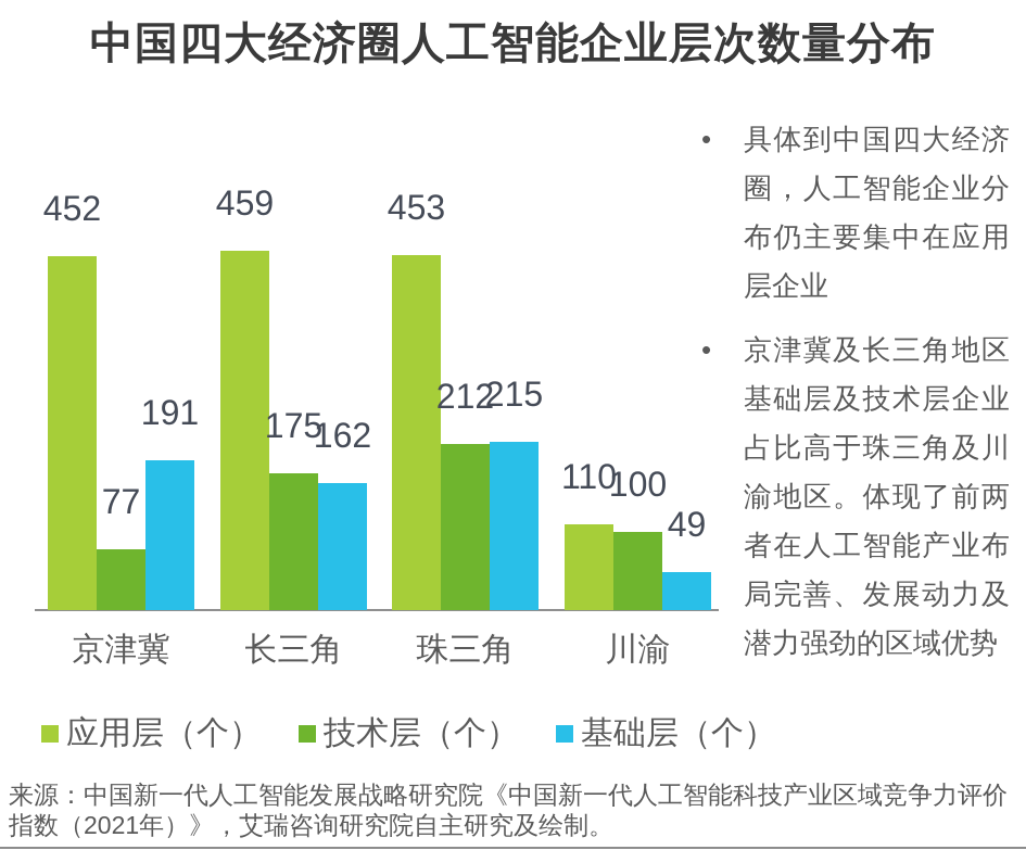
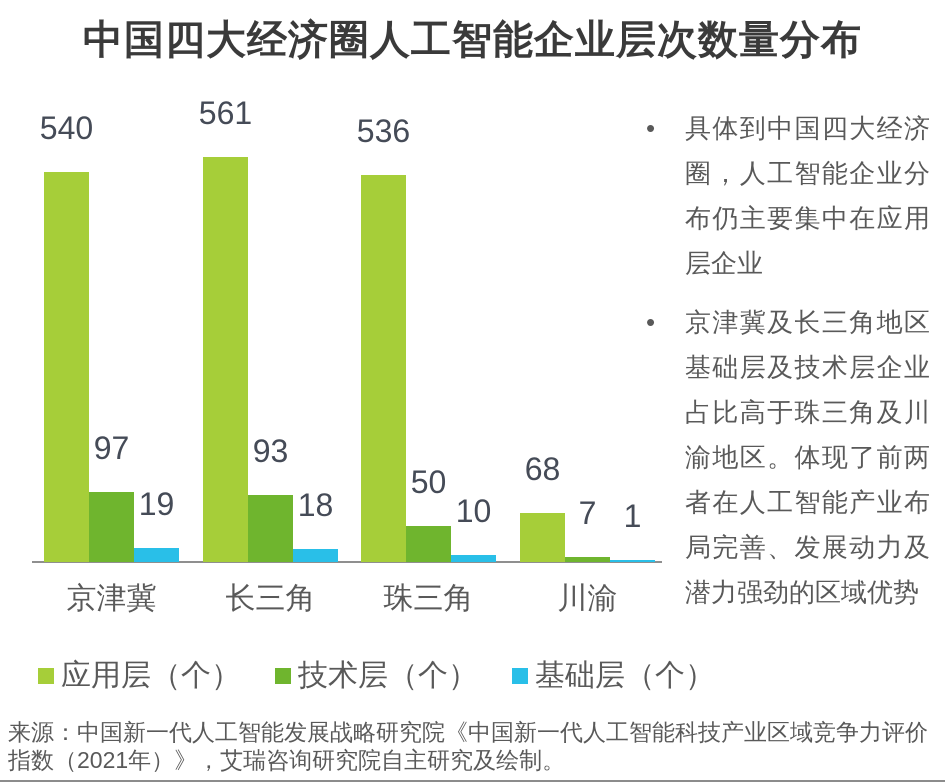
应用层（个）/京津冀: 452 -> 540
技术层（个）/京津冀: 77 -> 97
基础层（个）/京津冀: 191 -> 19
应用层（个）/长三角: 459 -> 561
技术层（个）/长三角: 175 -> 93
基础层（个）/长三角: 162 -> 18
应用层（个）/珠三角: 453 -> 536
技术层（个）/珠三角: 212 -> 50
基础层（个）/珠三角: 215 -> 10
应用层（个）/川渝: 110 -> 68
技术层（个）/川渝: 100 -> 7
基础层（个）/川渝: 49 -> 1
